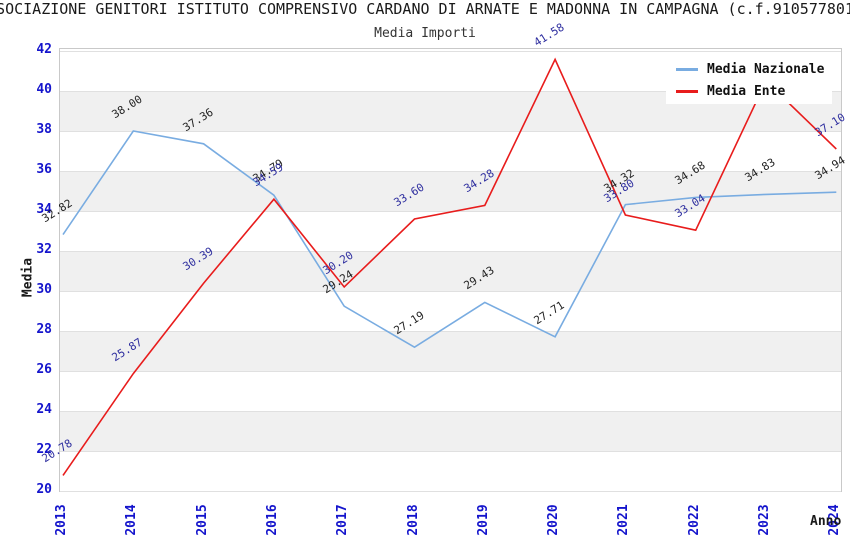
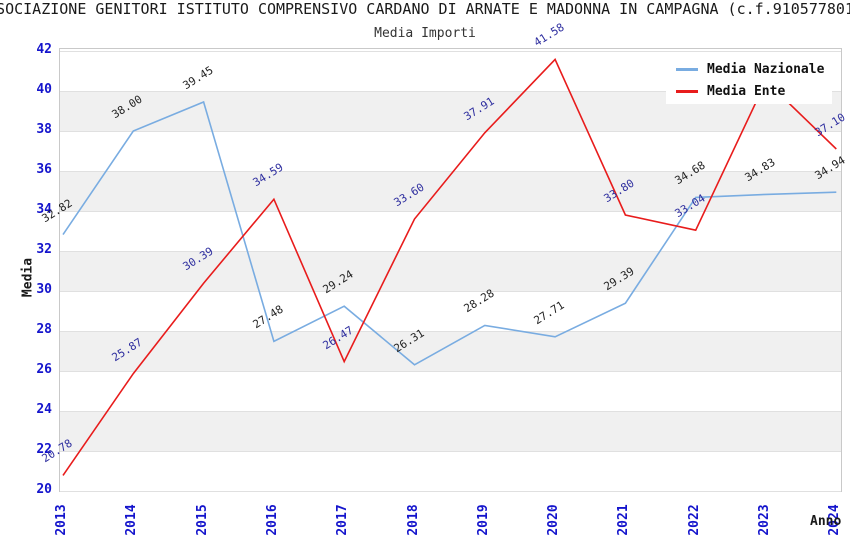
Media Nazionale/2015: 37.36 -> 39.45
Media Nazionale/2016: 34.79 -> 27.48
Media Ente/2017: 30.20 -> 26.47
Media Nazionale/2018: 27.19 -> 26.31
Media Nazionale/2019: 29.43 -> 28.28
Media Ente/2019: 34.28 -> 37.91
Media Nazionale/2021: 34.32 -> 29.39
